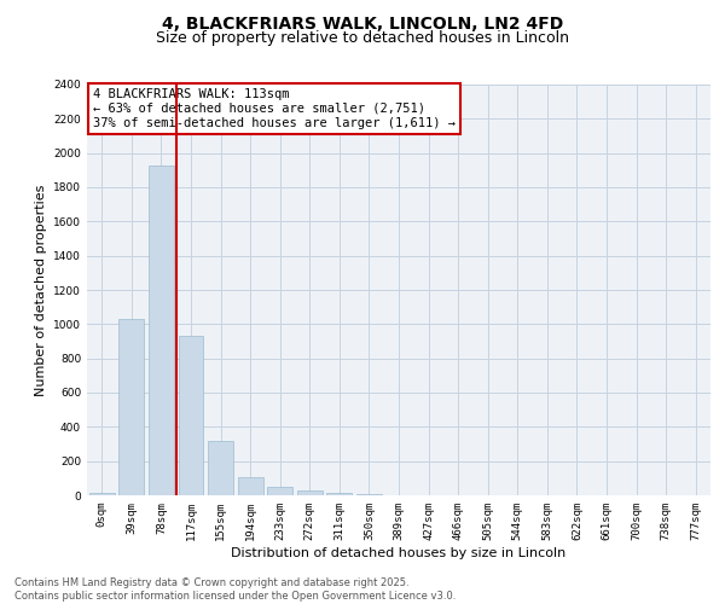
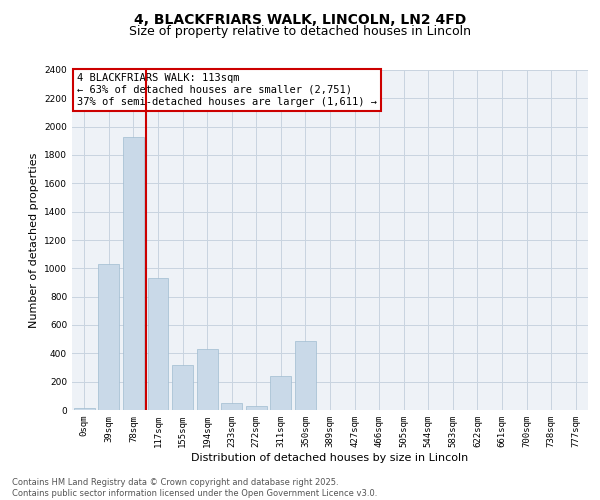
194sqm: 100 -> 430
311sqm: 20 -> 240
350sqm: 0 -> 490
